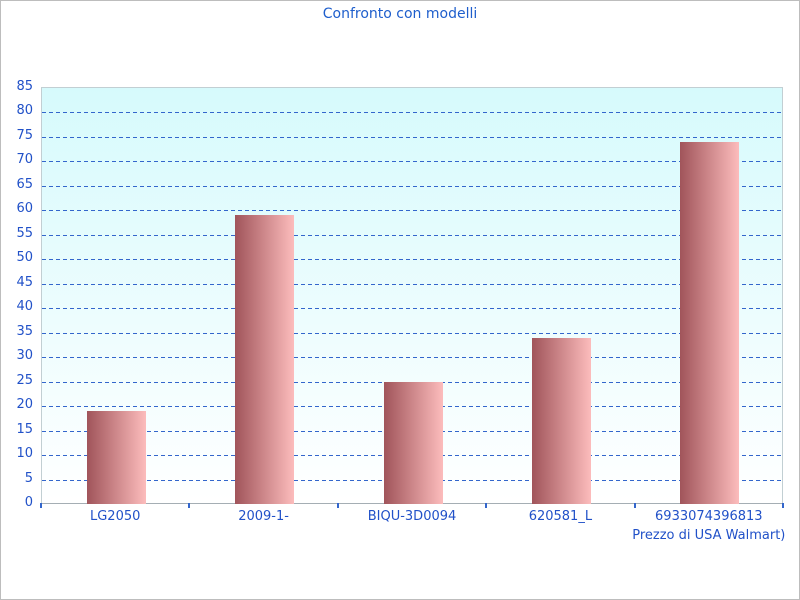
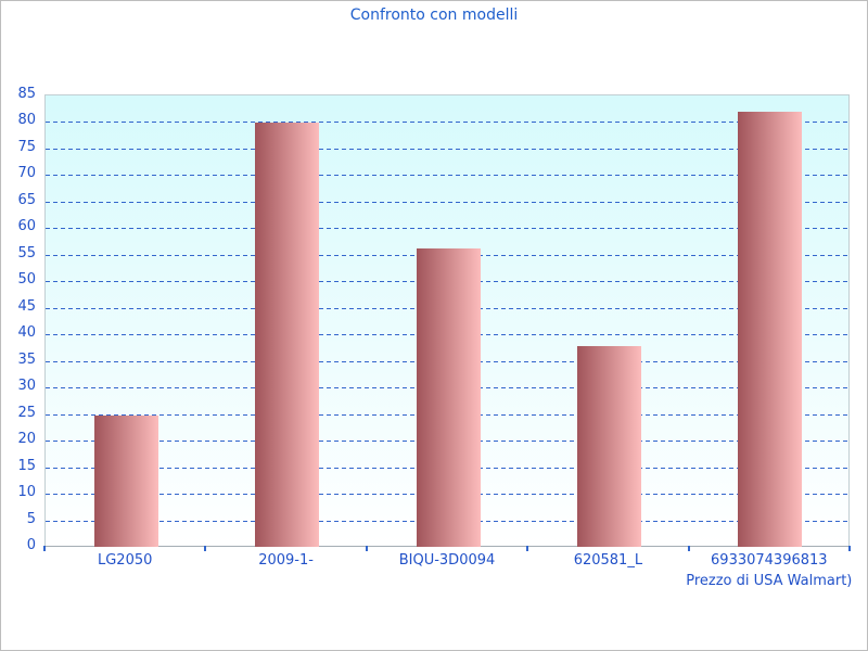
LG2050: 19 -> 25
2009-1-: 59 -> 80
BIQU-3D0094: 25 -> 56
620581_L: 34 -> 38
6933074396813: 74 -> 82
